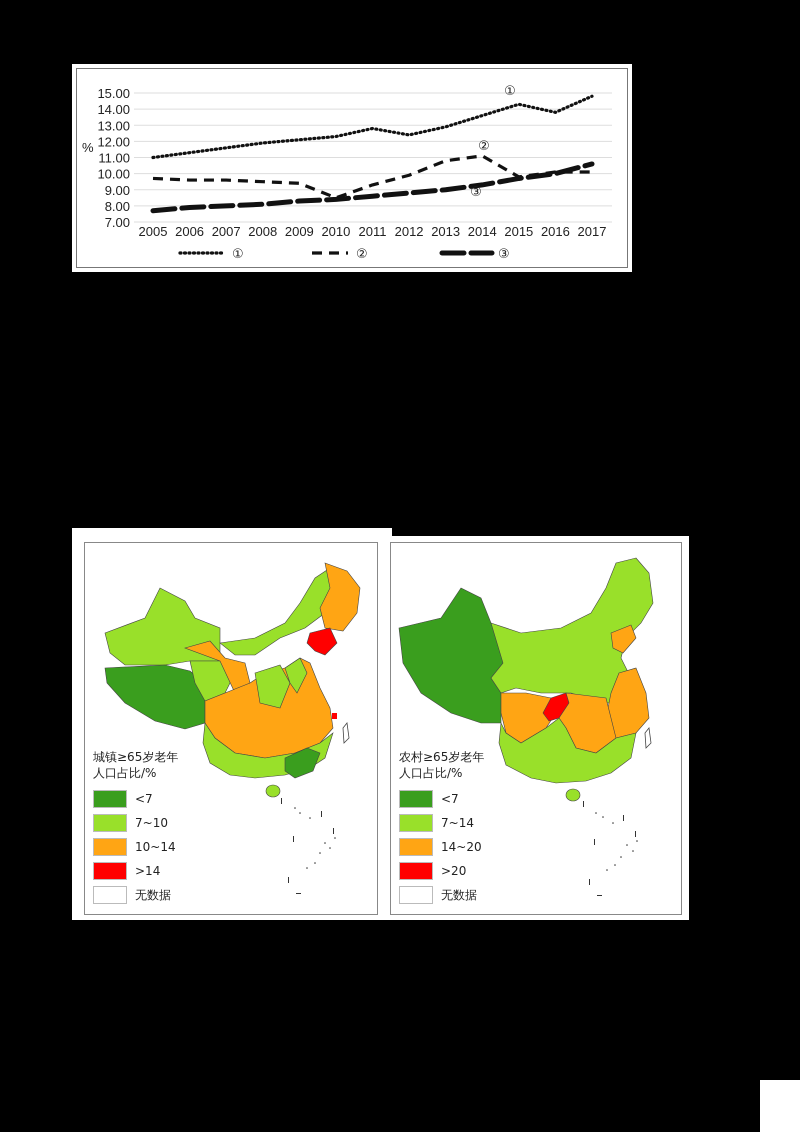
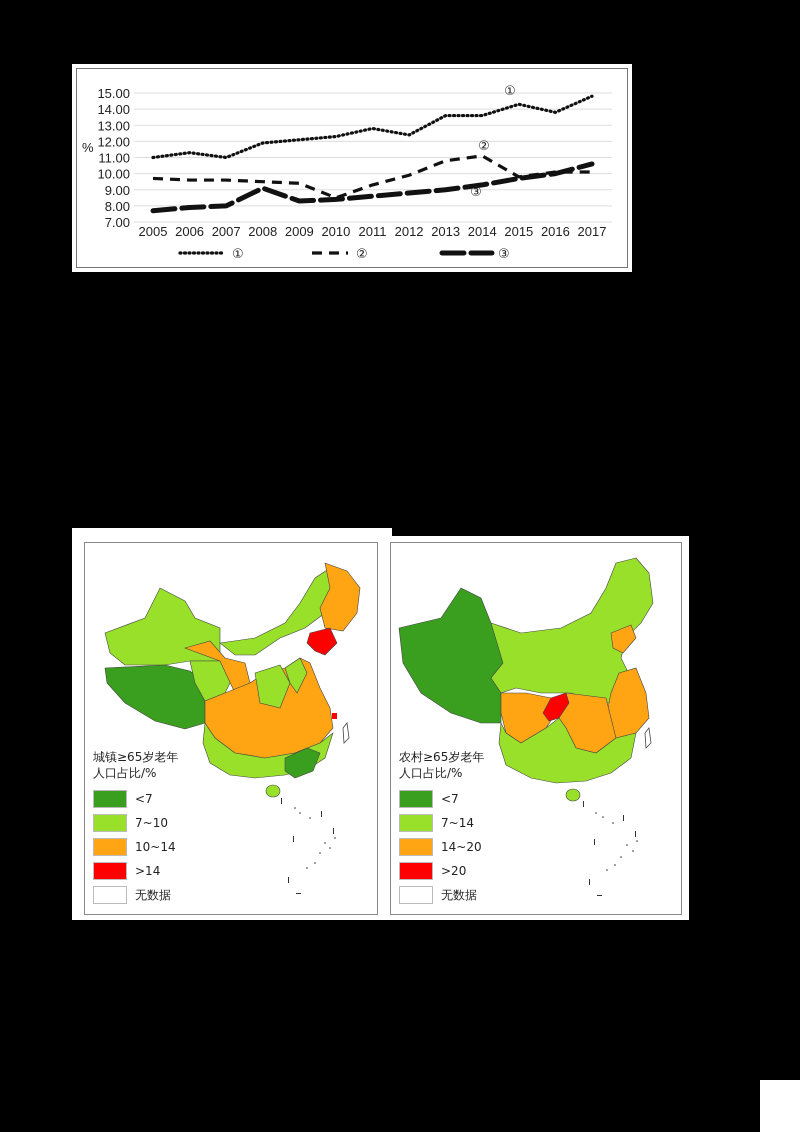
①/2007: 11.6 -> 11.0
③/2008: 8.1 -> 9.1
①/2013: 12.9 -> 13.6
